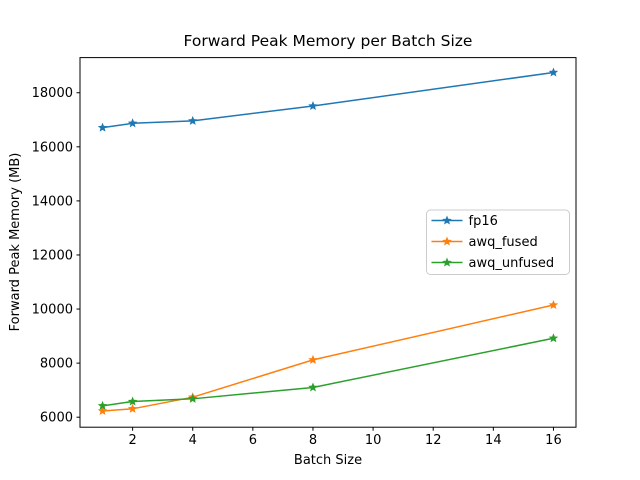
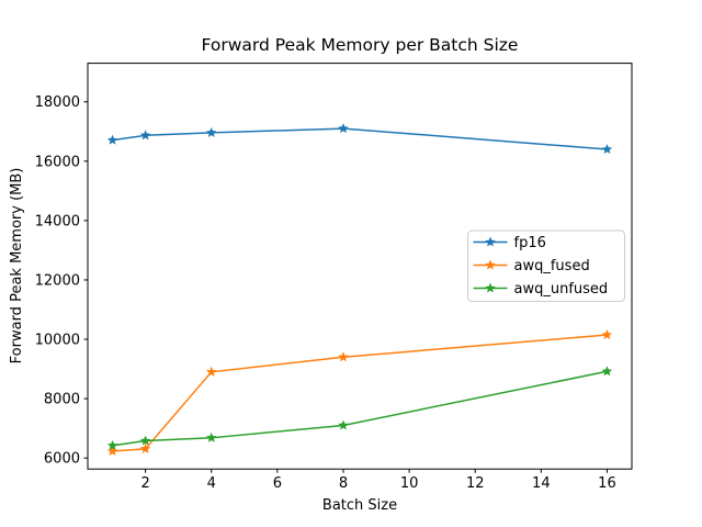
awq_fused/4: 6700 -> 8900
fp16/8: 17500 -> 17100
awq_fused/8: 8100 -> 9400
fp16/16: 18800 -> 16400
